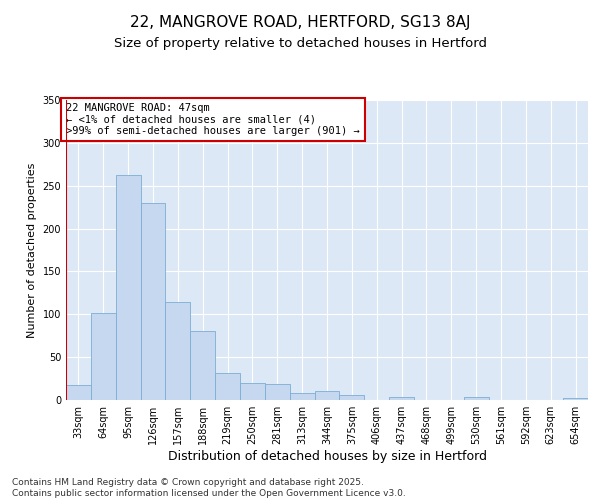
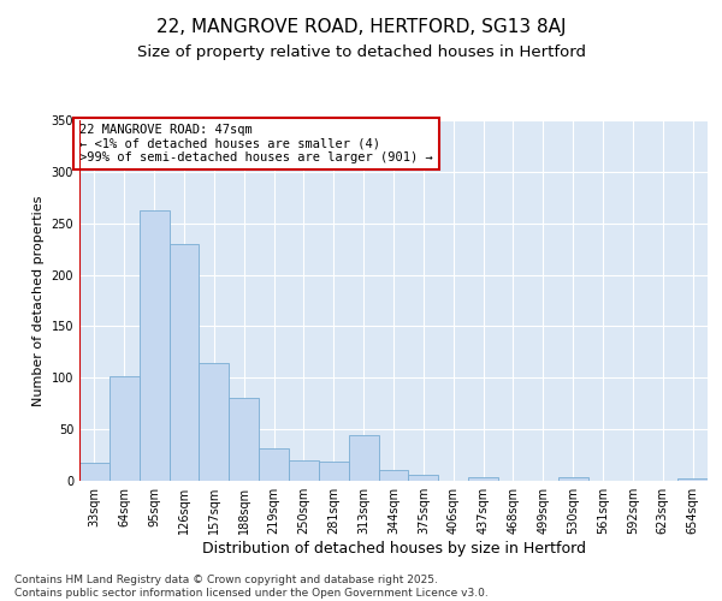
313sqm: 8 -> 44
